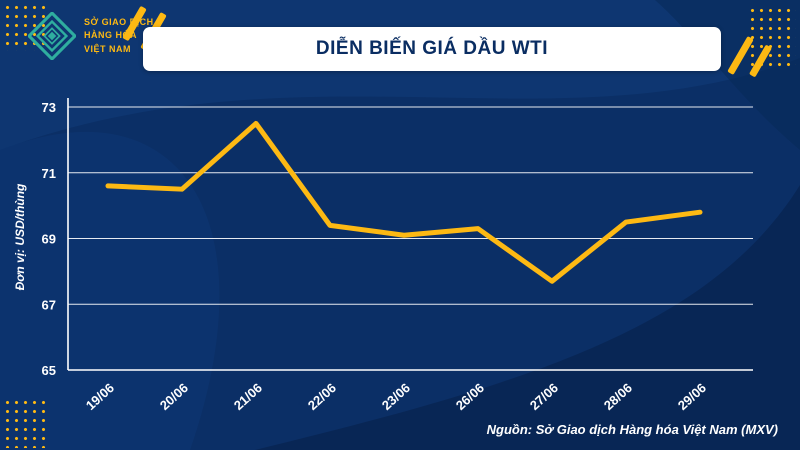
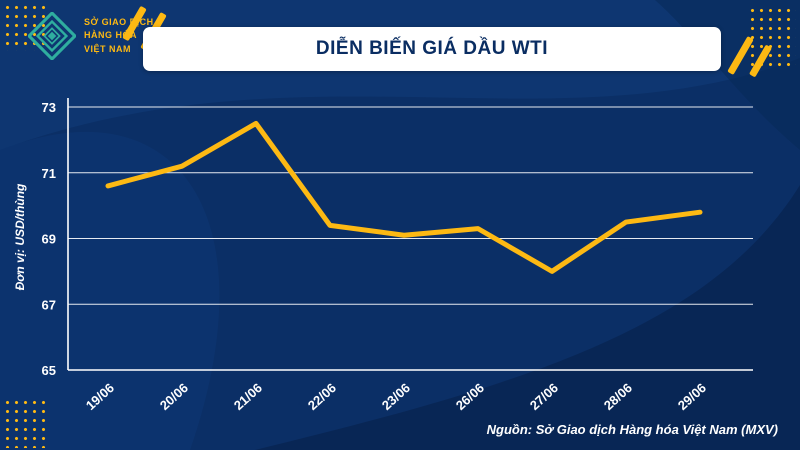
20/06: 70.5 -> 71.2
27/06: 67.7 -> 68.0
